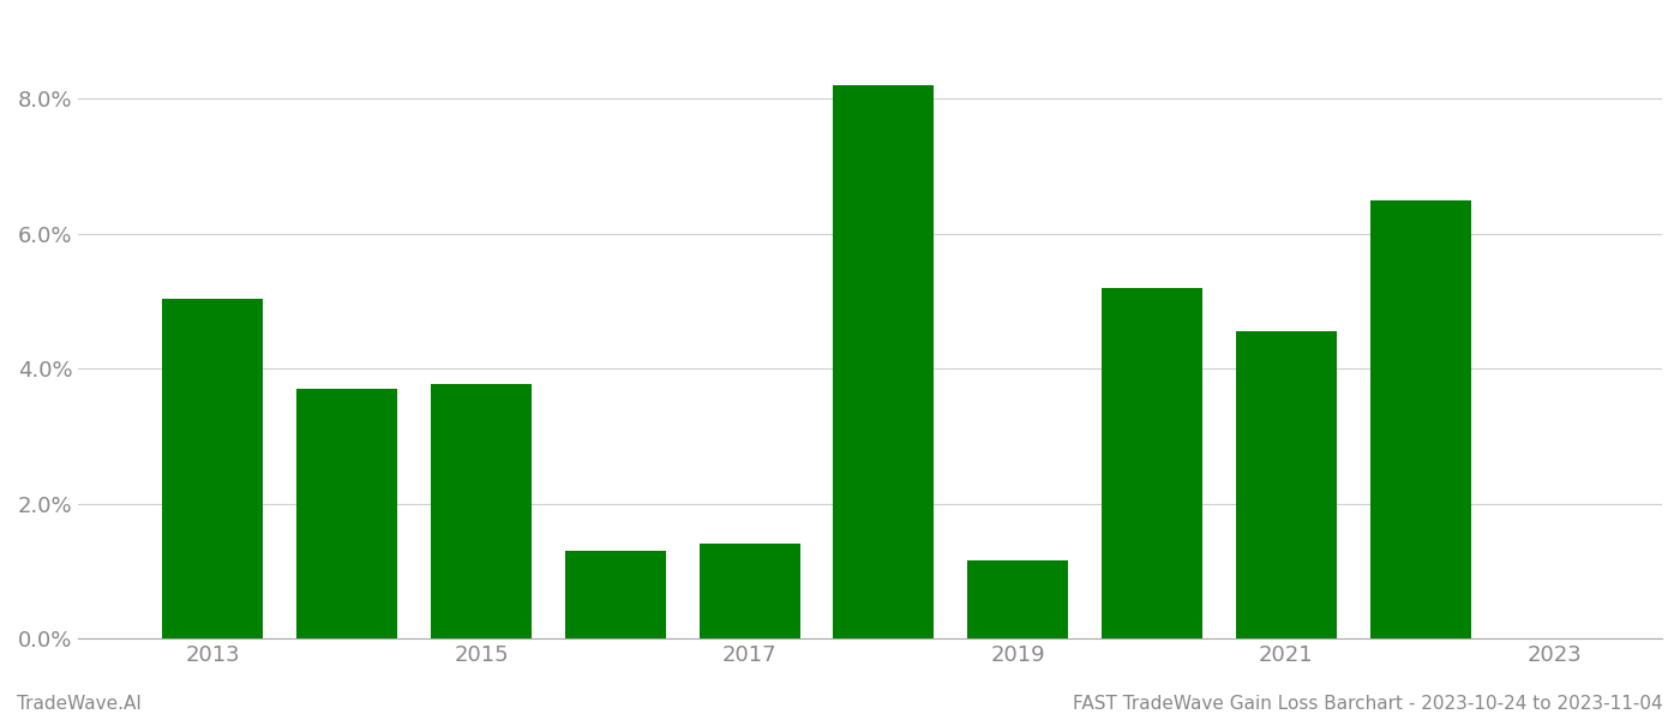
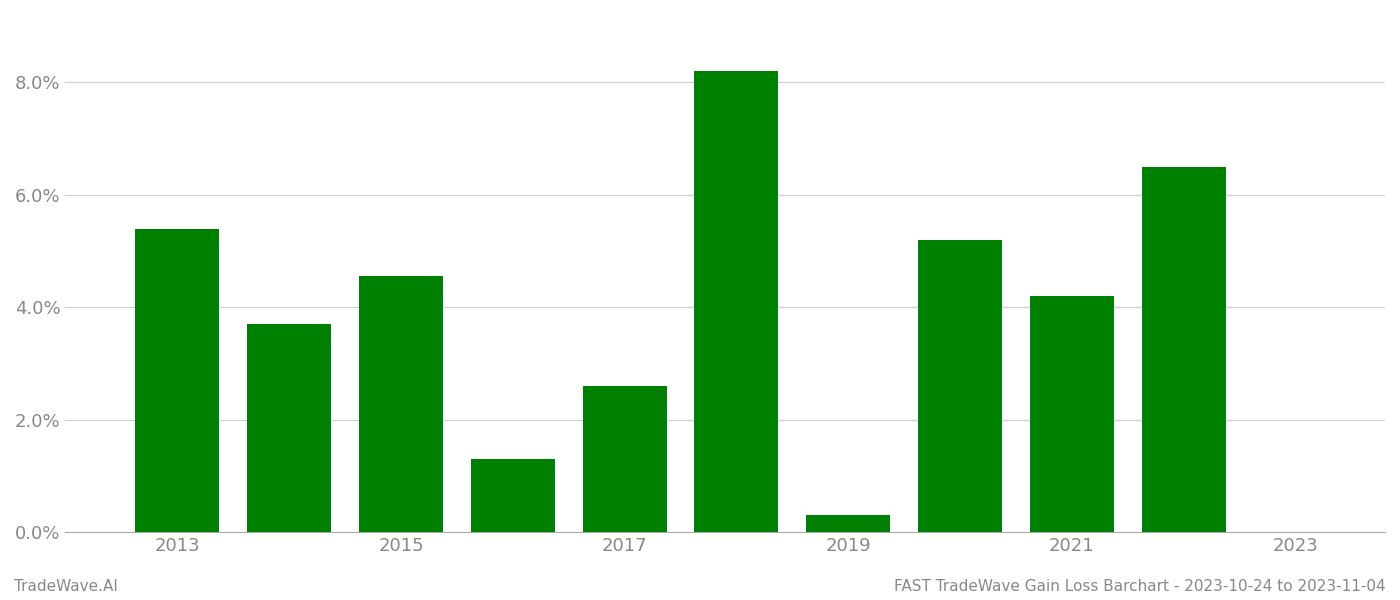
2013: 5.04% -> 5.40%
2015: 3.78% -> 4.55%
2017: 1.40% -> 2.60%
2019: 1.16% -> 0.30%
2021: 4.56% -> 4.20%
